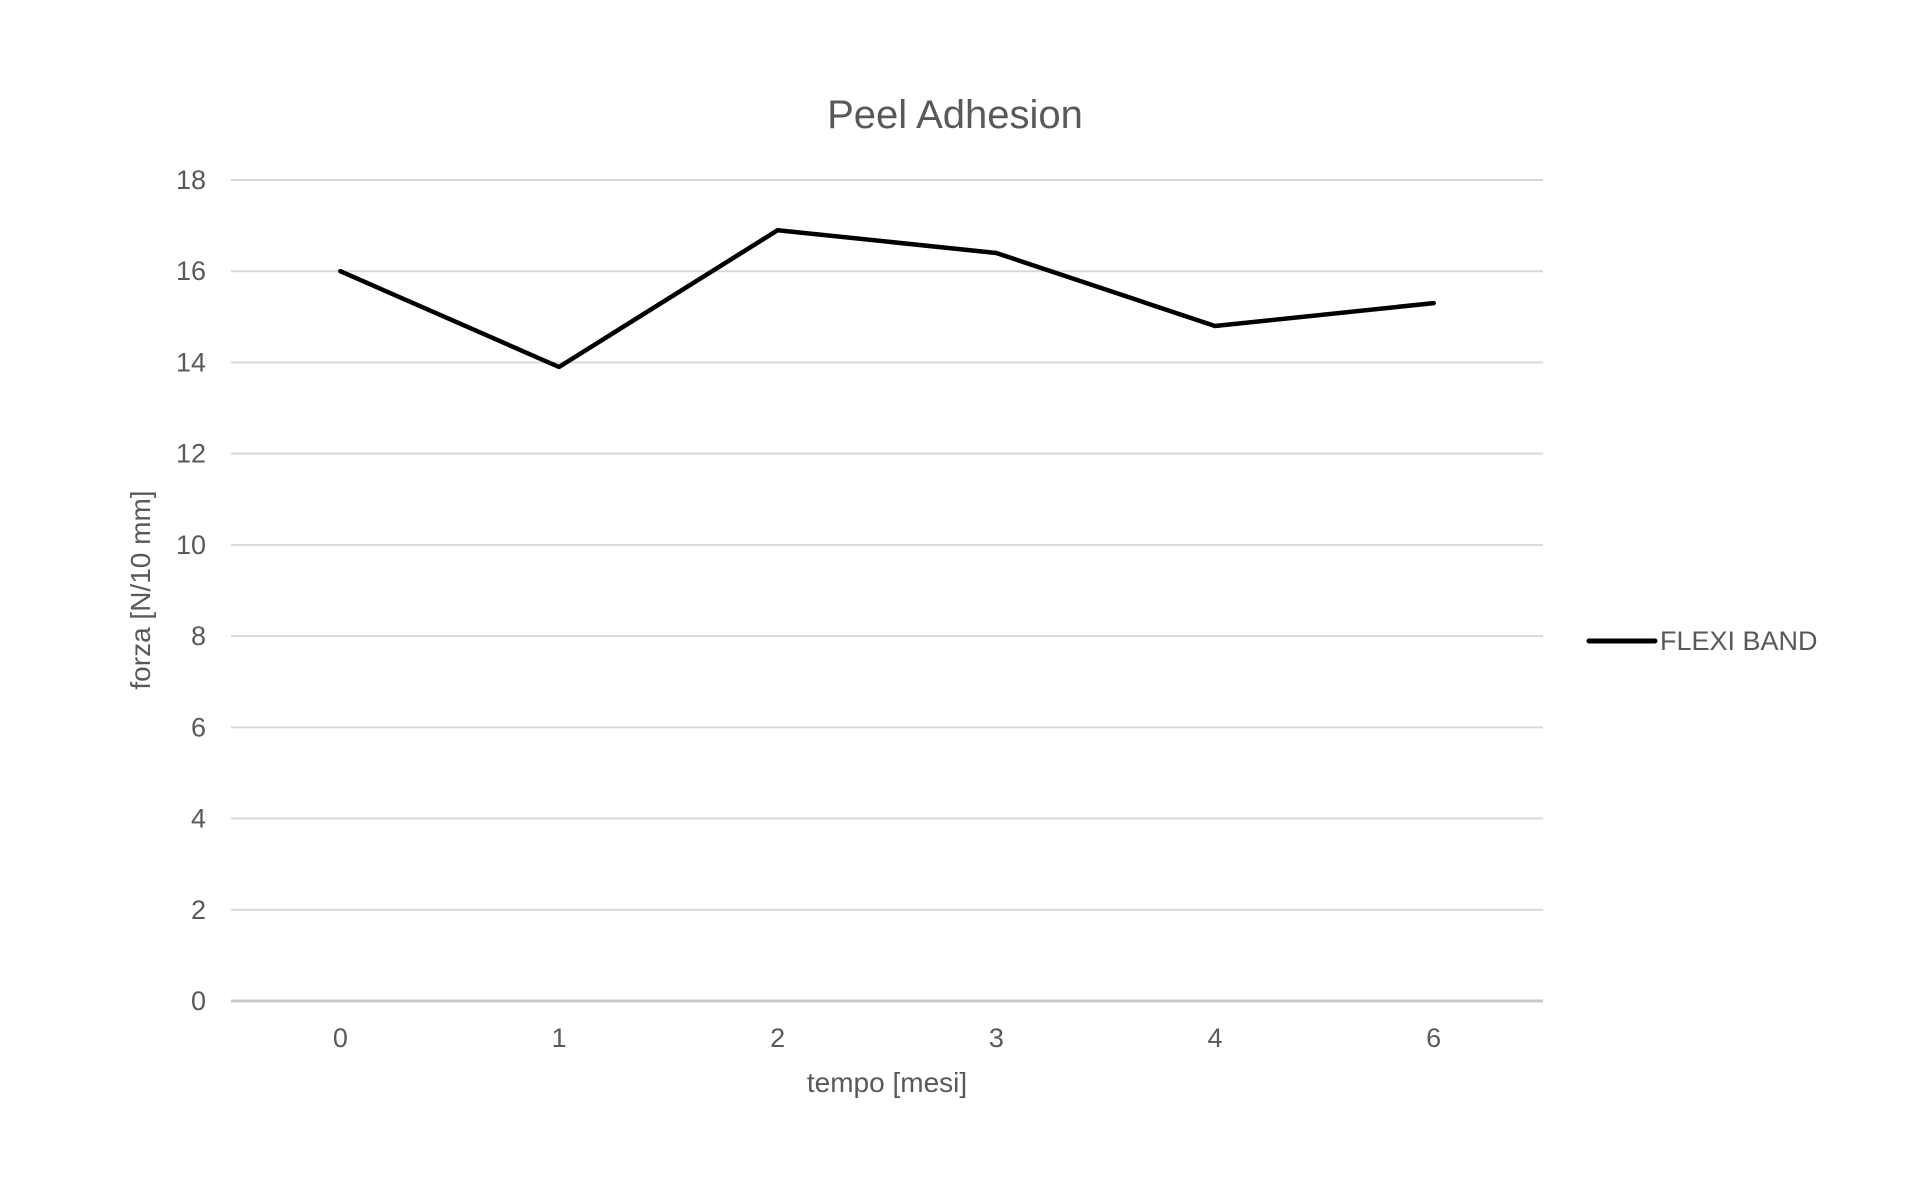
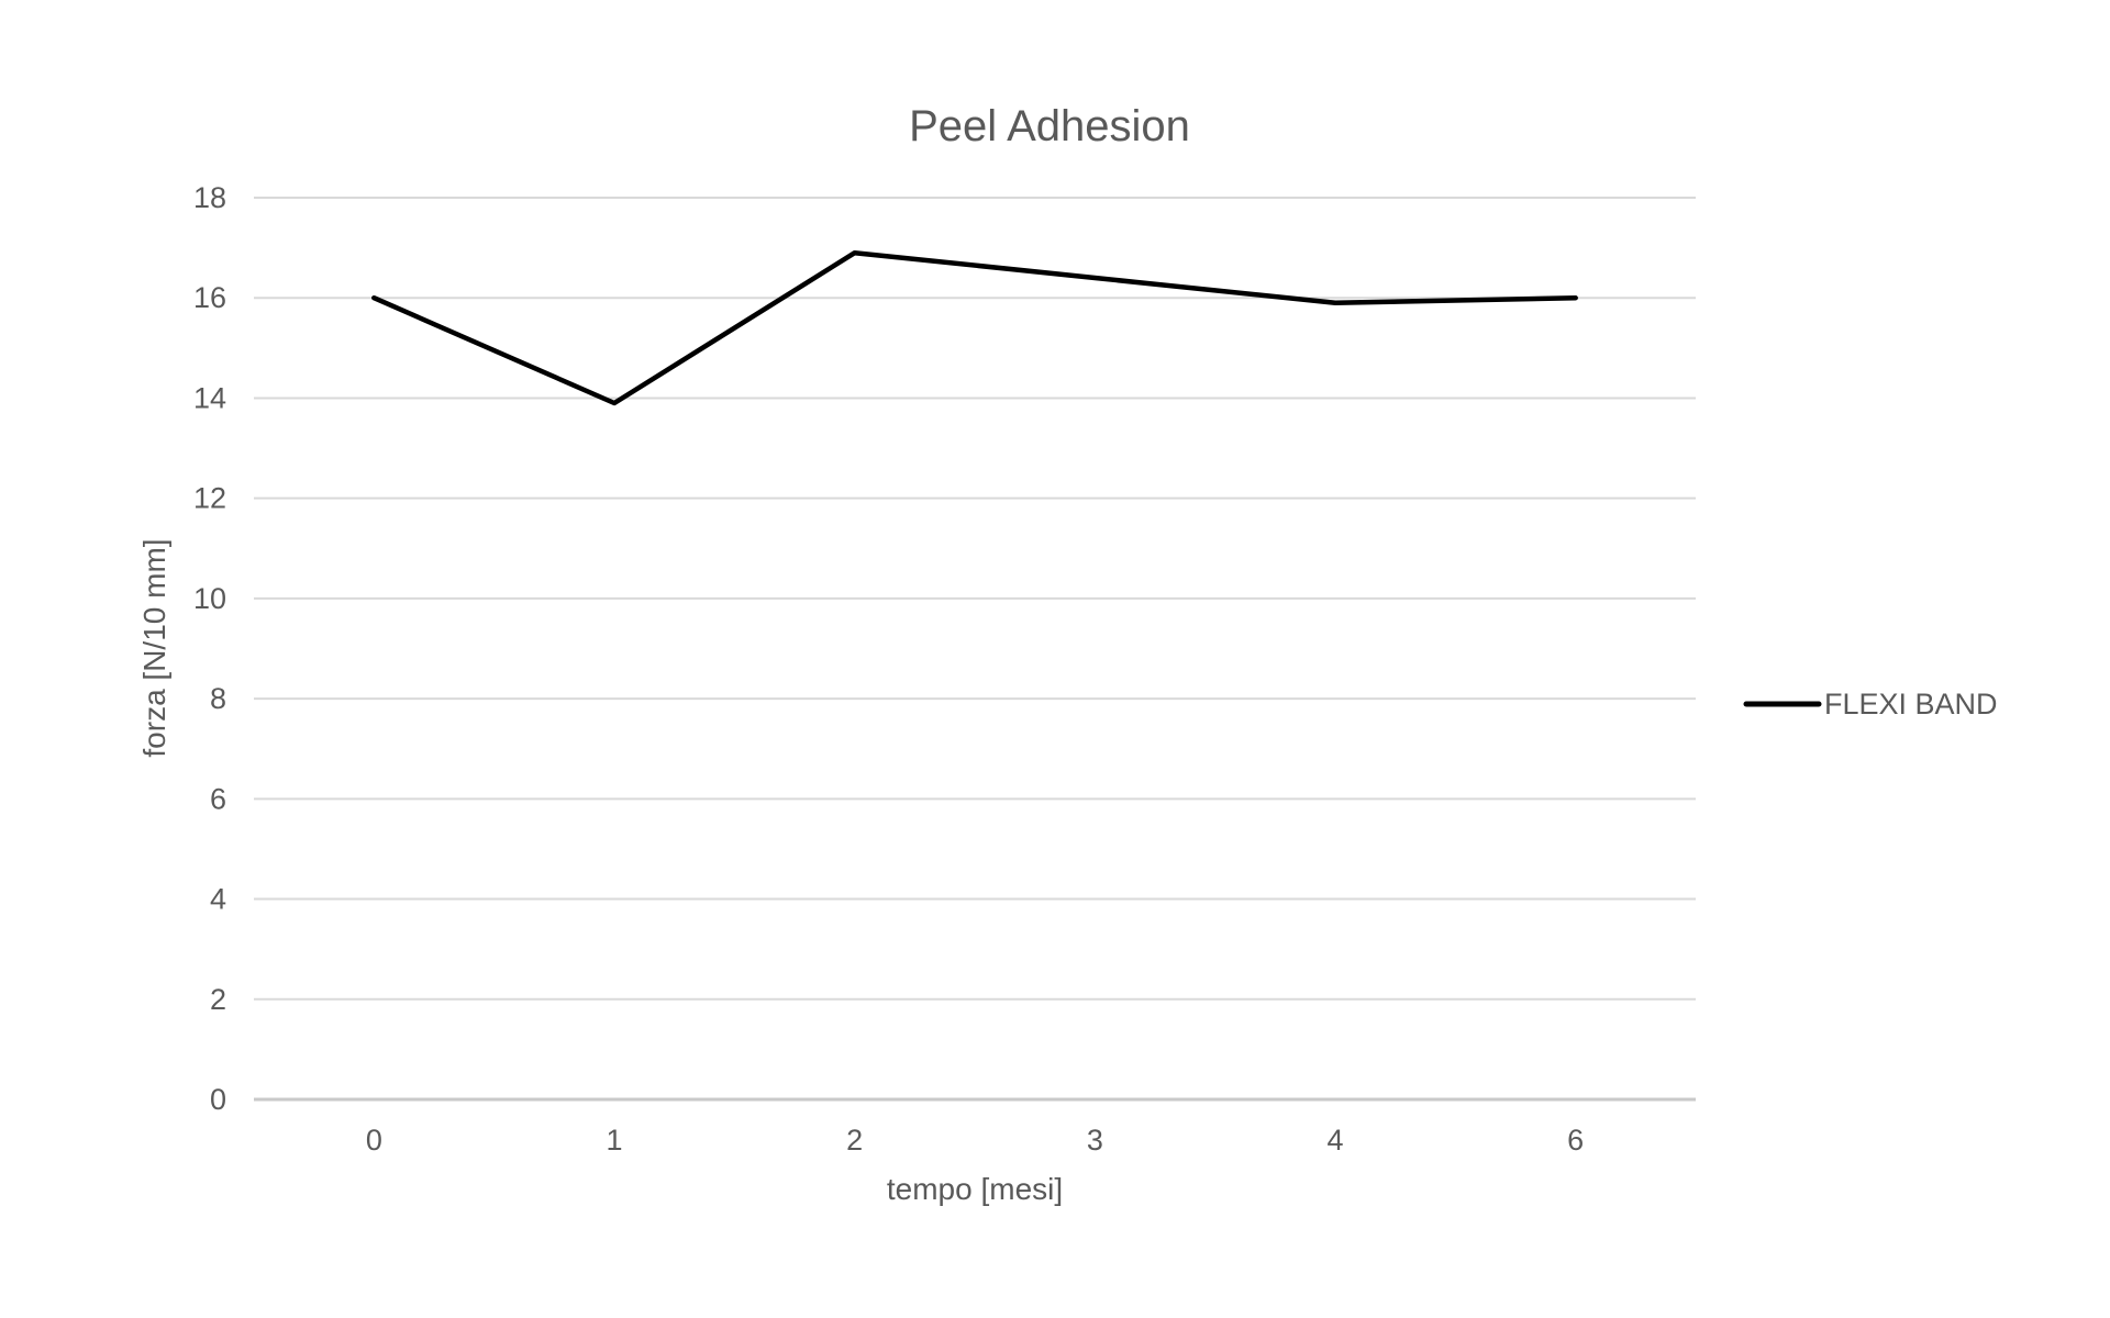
4: 14.8 -> 15.9
6: 15.3 -> 16.0
